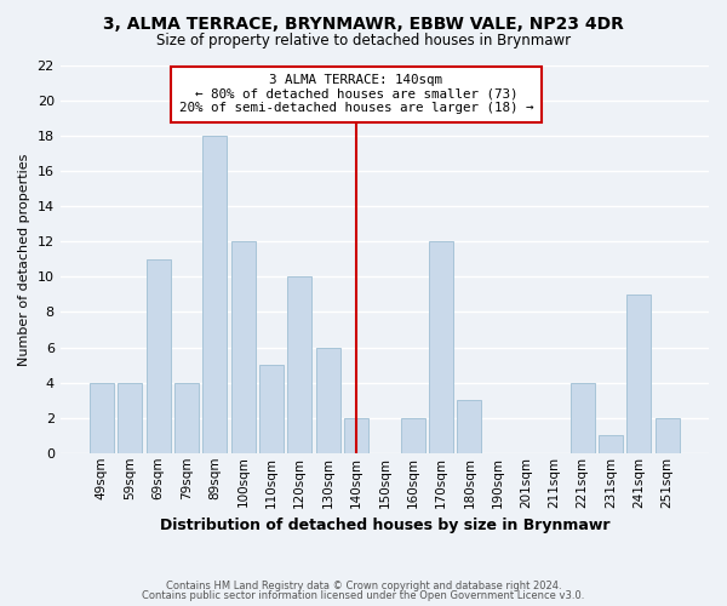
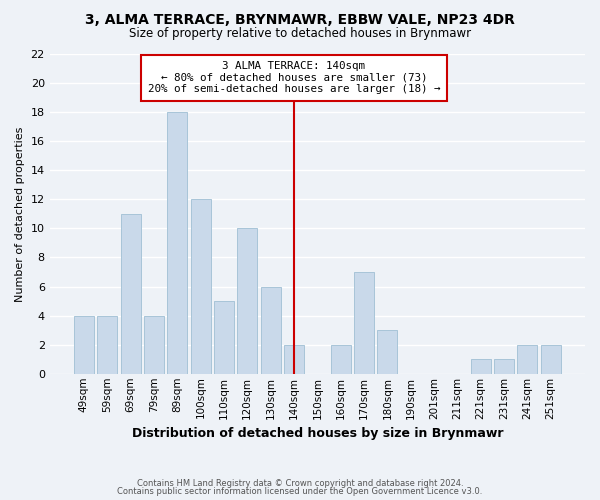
170sqm: 12 -> 7
221sqm: 4 -> 1
241sqm: 9 -> 2
